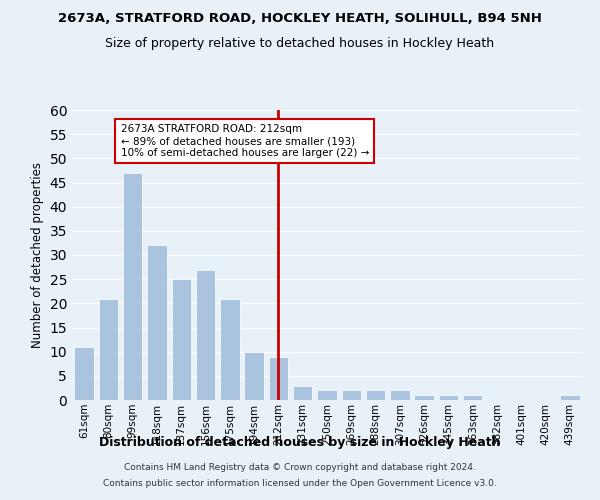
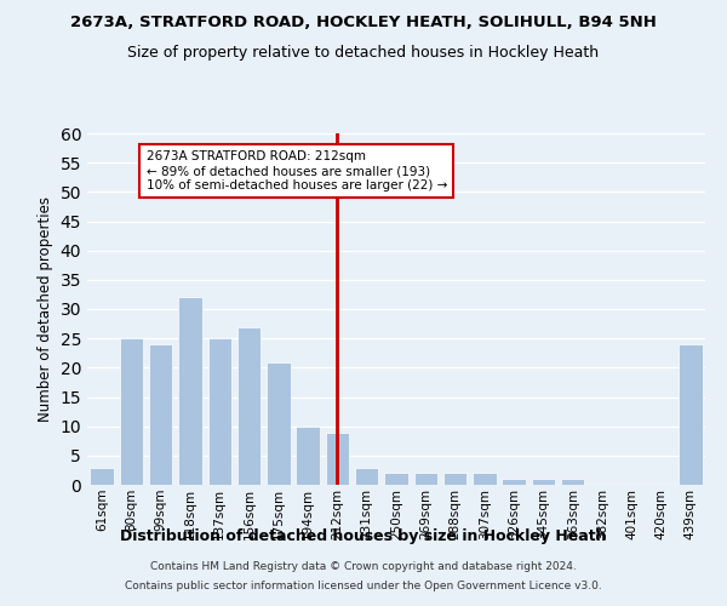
61sqm: 11 -> 3
80sqm: 21 -> 25
99sqm: 47 -> 24
439sqm: 1 -> 24
